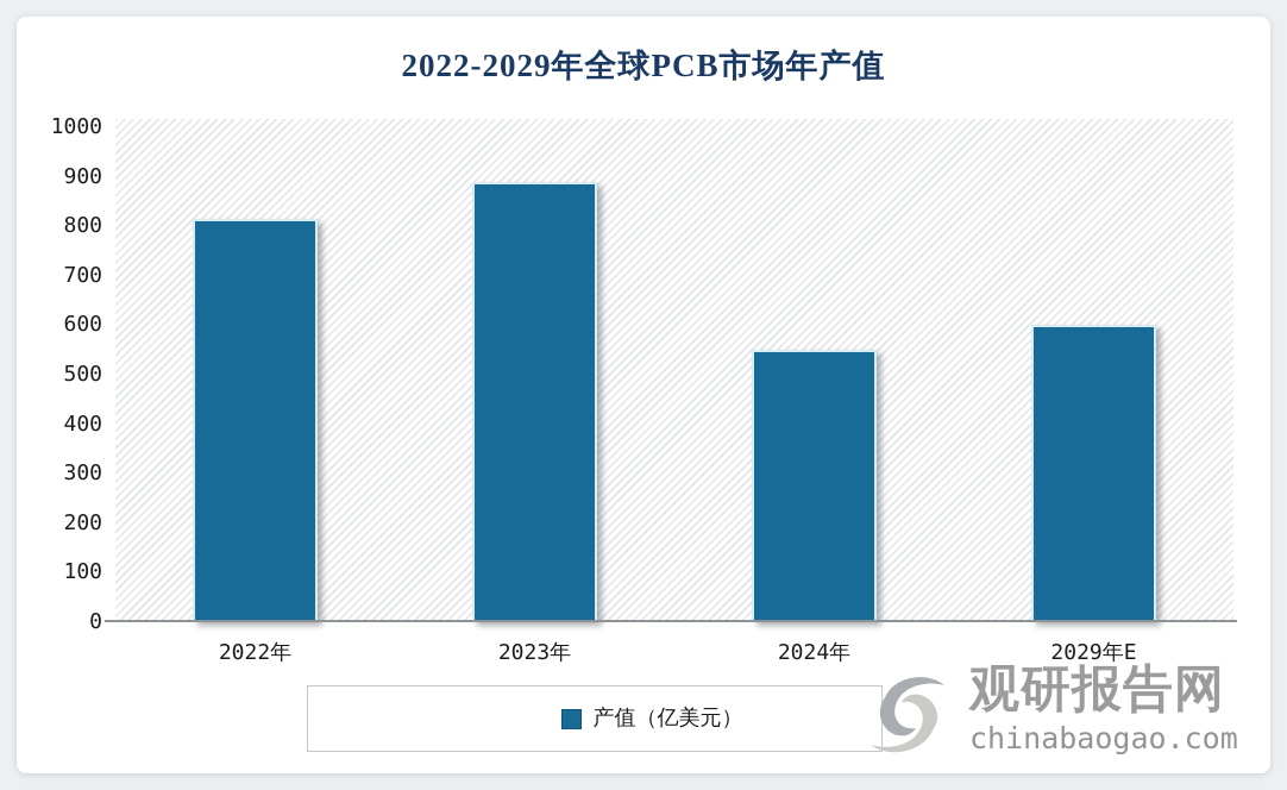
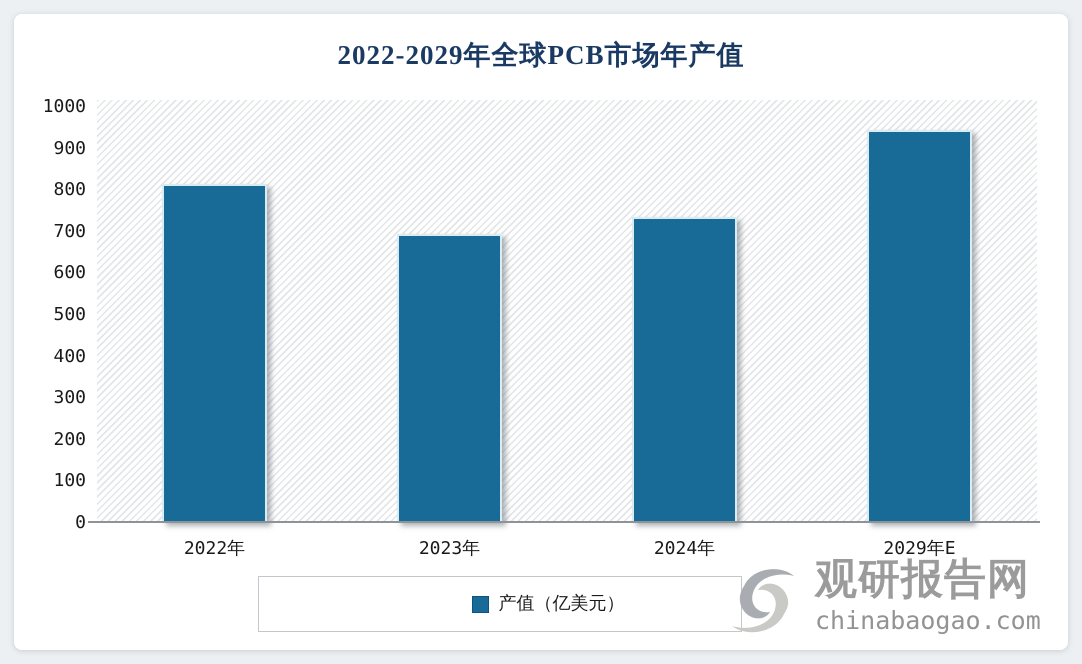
2023年: 890 -> 700
2024年: 550 -> 740
2029年E: 600 -> 940
